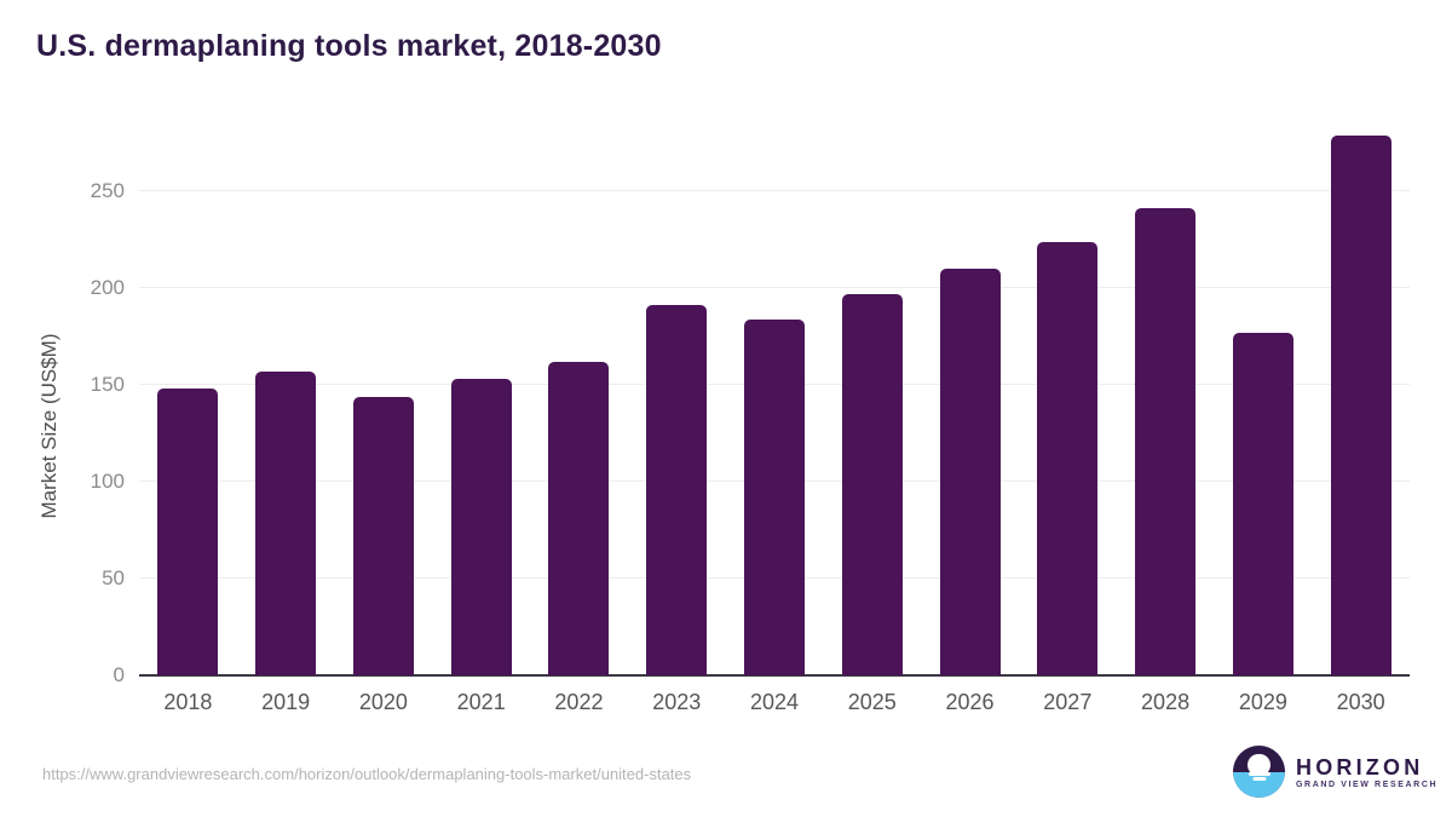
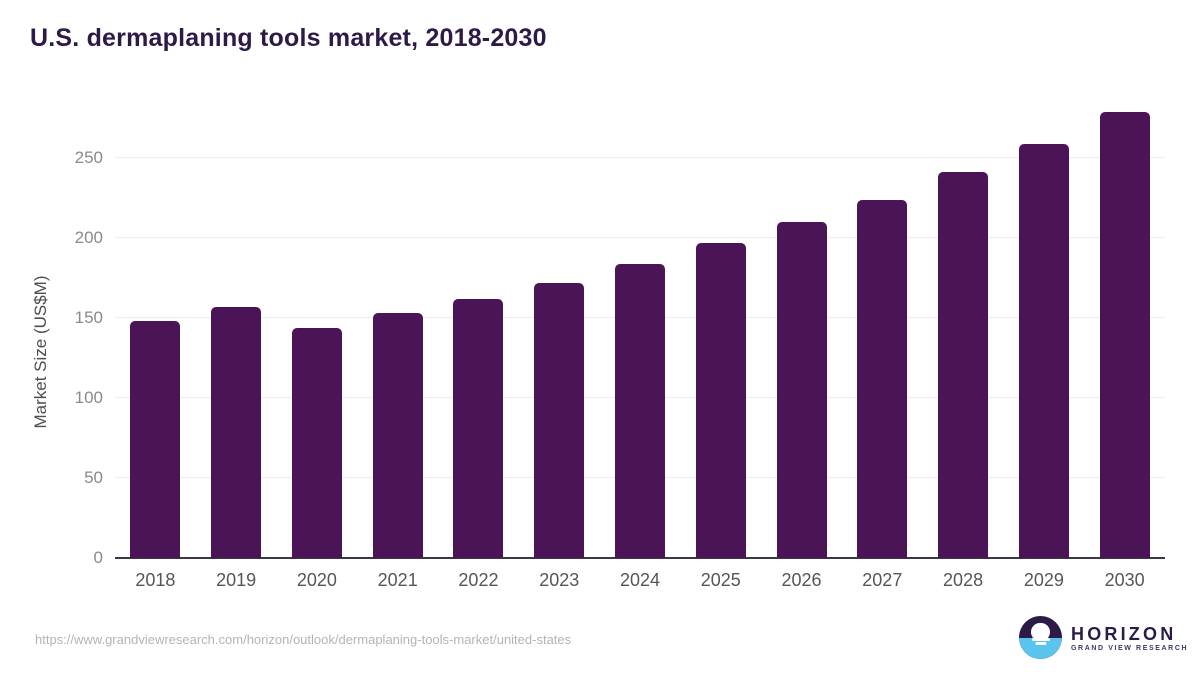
2023: 191 -> 172
2029: 177 -> 259
